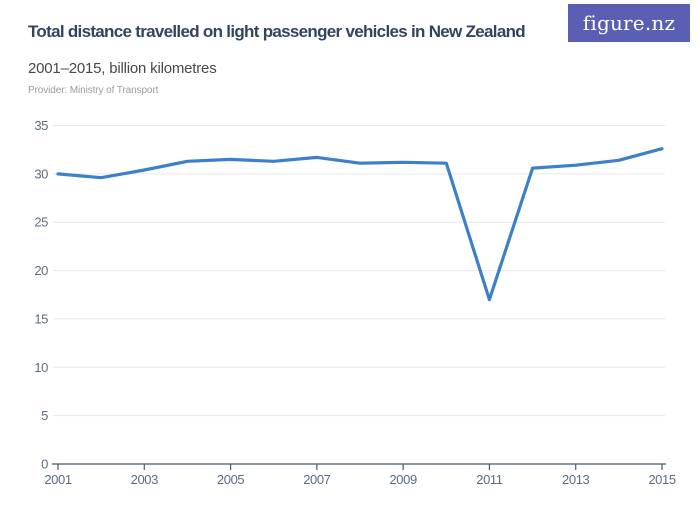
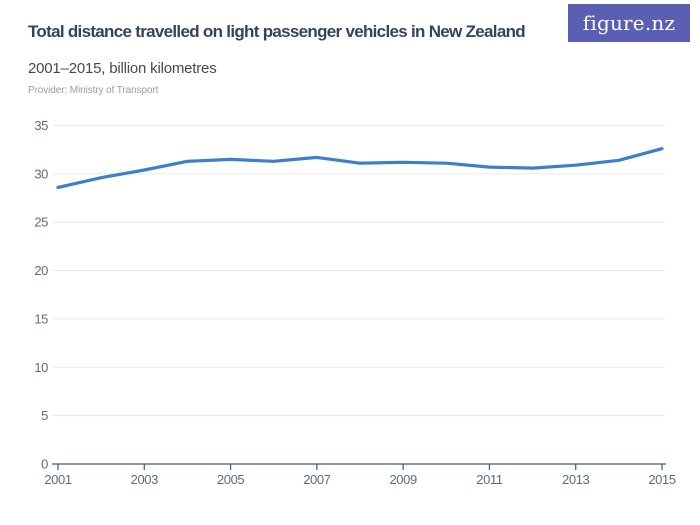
2001: 30 -> 29
2011: 17 -> 31
